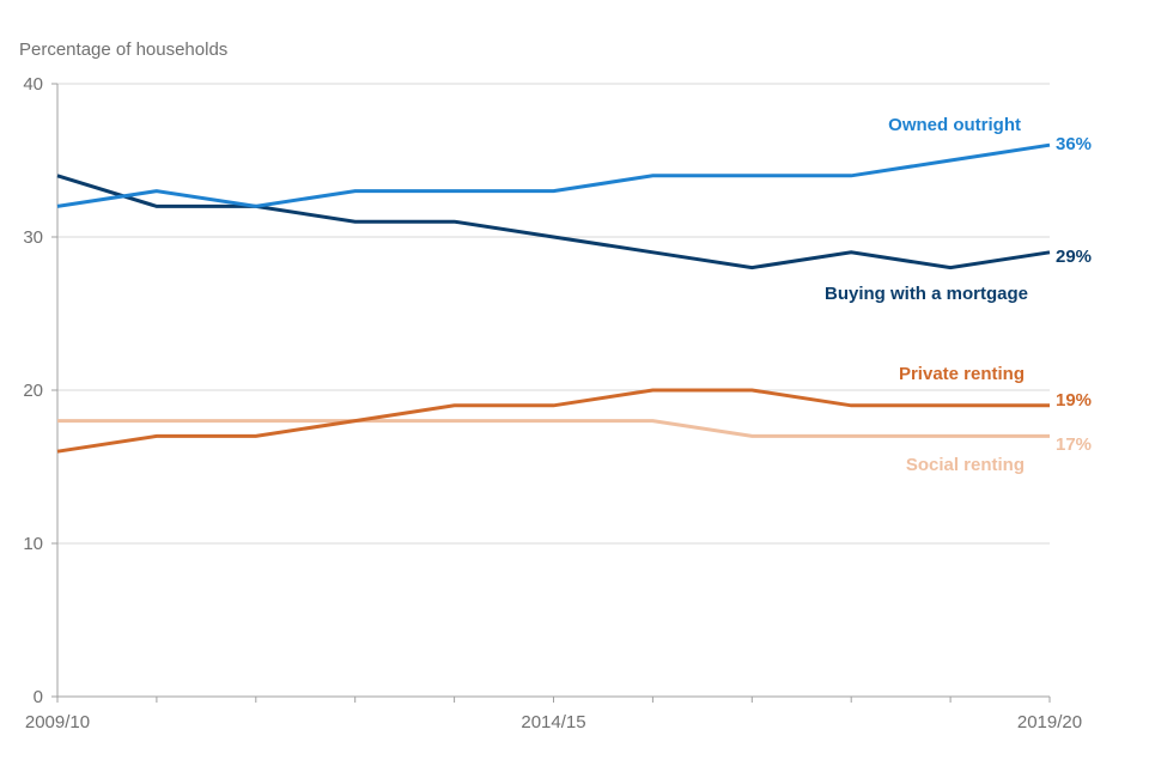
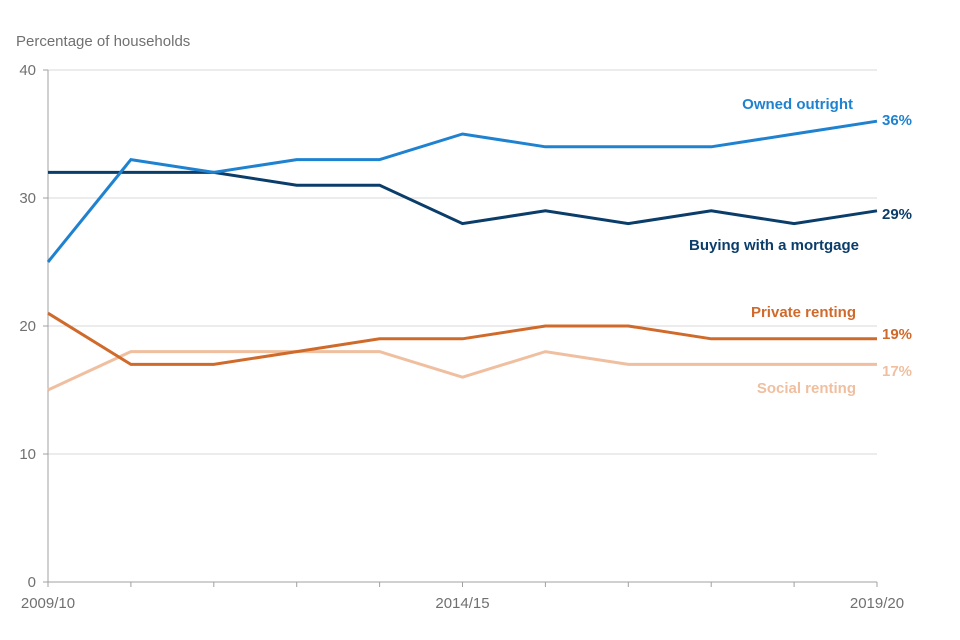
Owned outright/2009/10: 32 -> 25
Buying with a mortgage/2009/10: 34 -> 32
Private renting/2009/10: 16 -> 21
Social renting/2009/10: 18 -> 15
Owned outright/2014/15: 33 -> 35
Buying with a mortgage/2014/15: 30 -> 28
Social renting/2014/15: 18 -> 16
